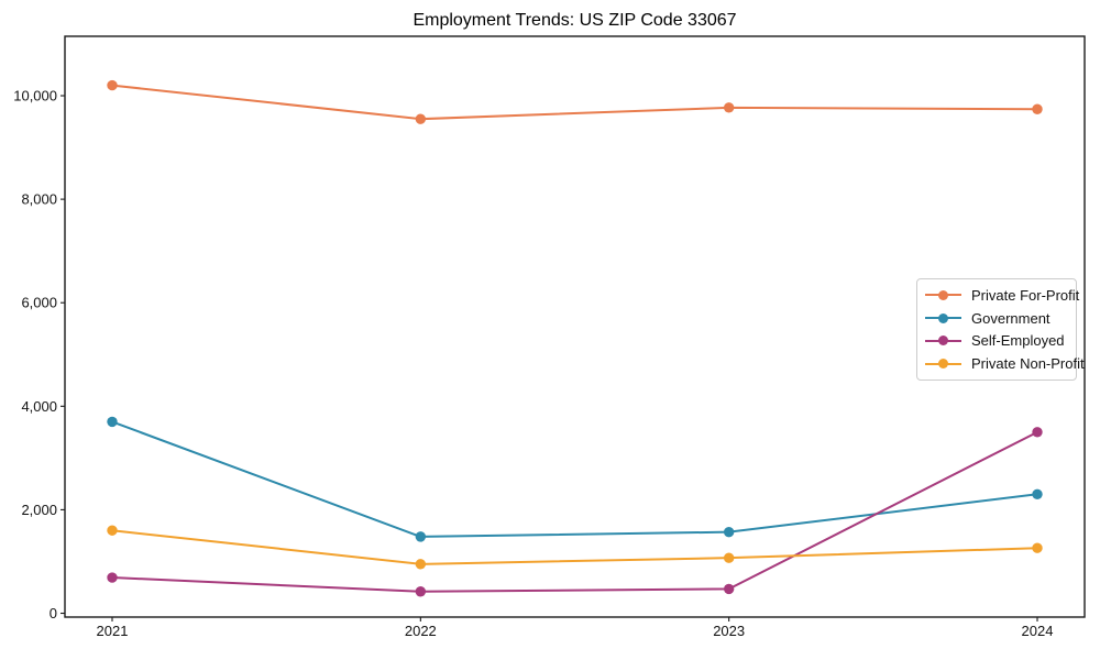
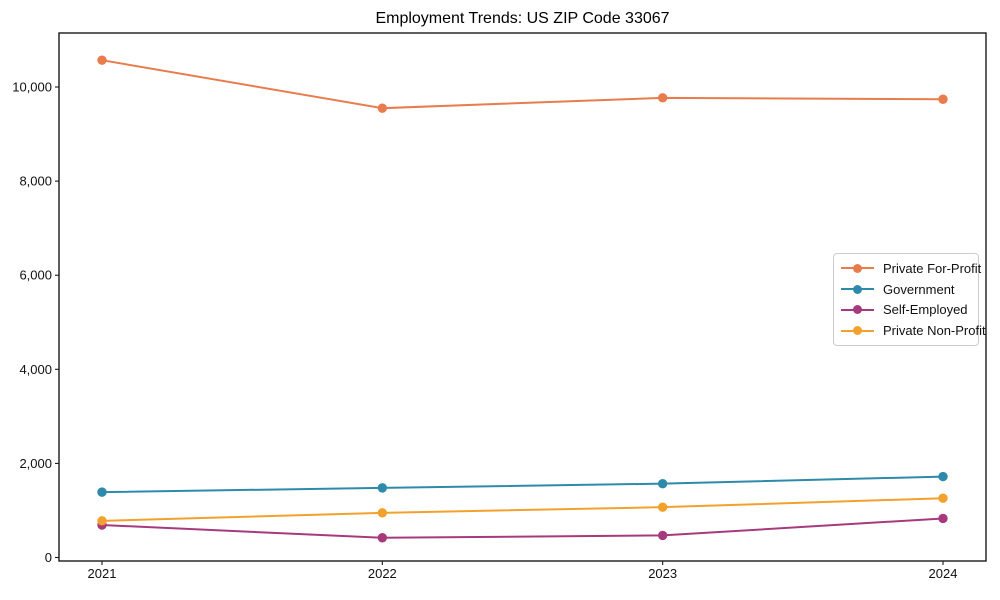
Private For-Profit/2021: 10200 -> 10600
Government/2021: 3700 -> 1400
Private Non-Profit/2021: 1600 -> 800
Government/2024: 2300 -> 1700
Self-Employed/2024: 3500 -> 800
